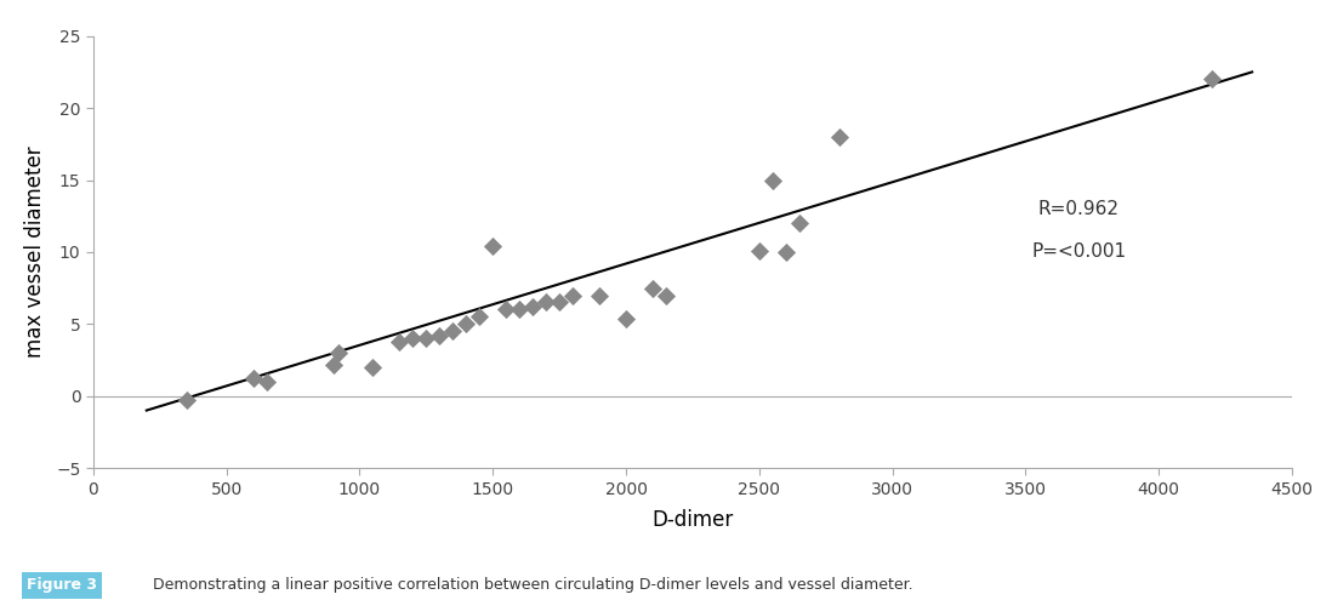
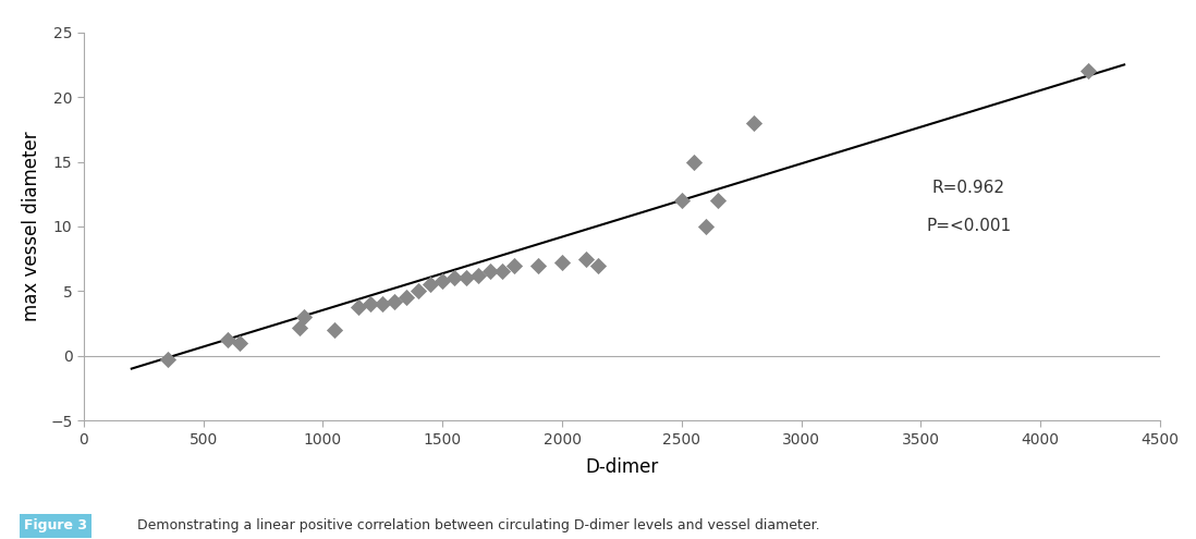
1500: 10.4 -> 5.8
2000: 5.4 -> 7.2
2500: 10.1 -> 12.0
